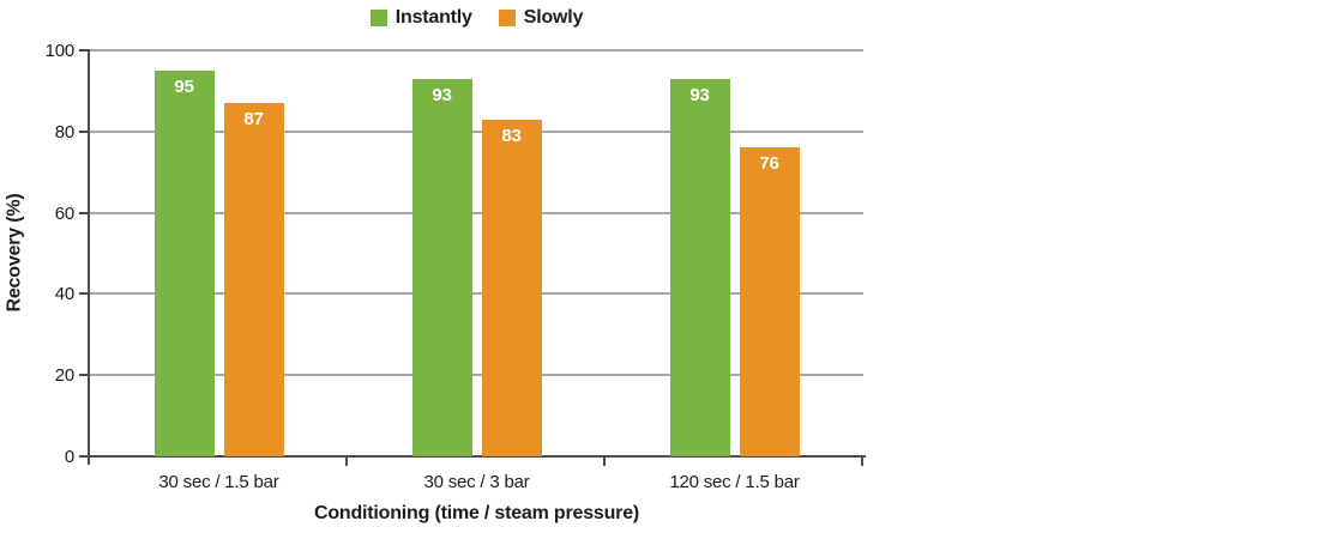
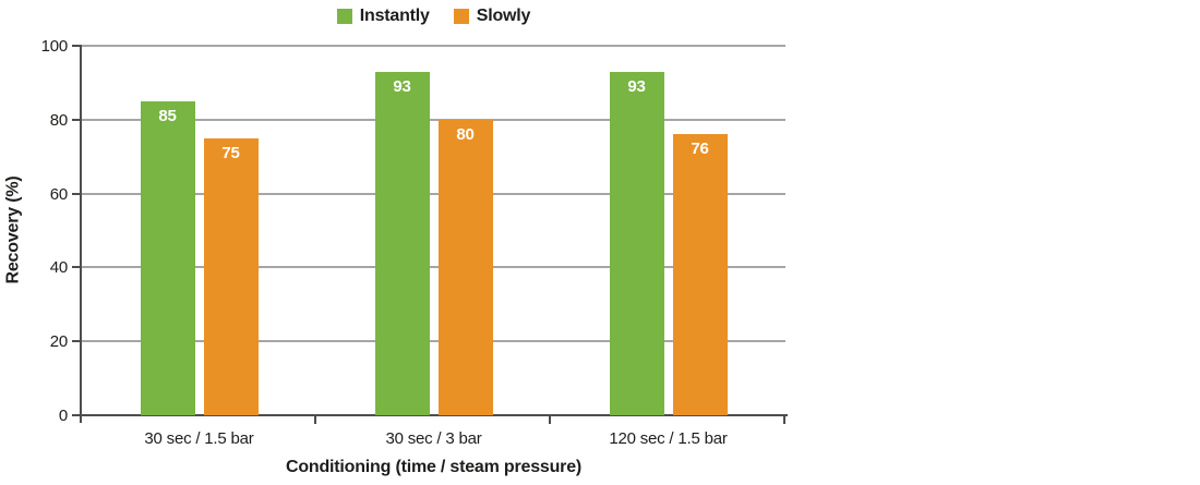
Instantly/30 sec / 1.5 bar: 95 -> 85
Slowly/30 sec / 1.5 bar: 87 -> 75
Slowly/30 sec / 3 bar: 83 -> 80
